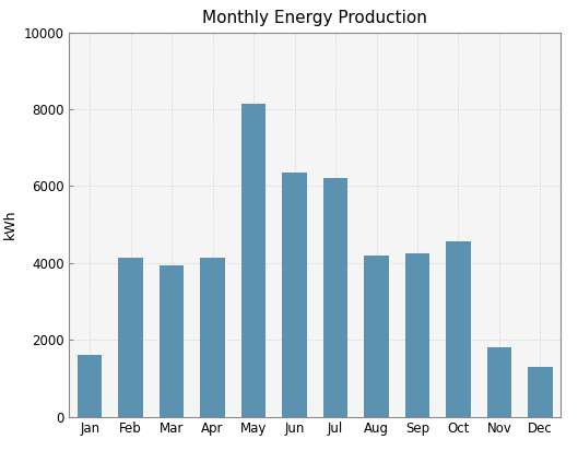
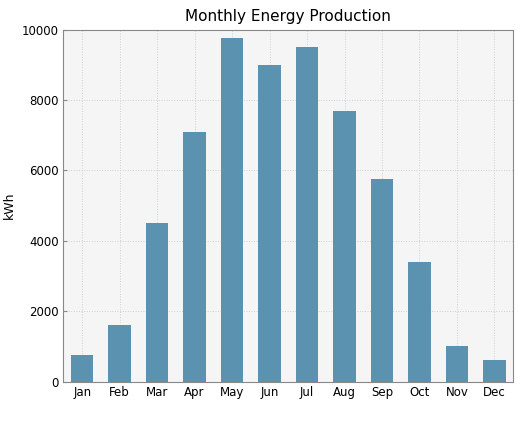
Jan: 1600 -> 750
Feb: 4150 -> 1620
Mar: 3950 -> 4500
Apr: 4150 -> 7100
May: 8150 -> 9750
Jun: 6350 -> 9000
Jul: 6200 -> 9500
Aug: 4200 -> 7700
Sep: 4250 -> 5750
Oct: 4550 -> 3400
Nov: 1800 -> 1000
Dec: 1300 -> 600
